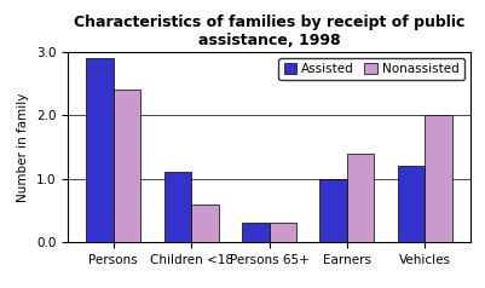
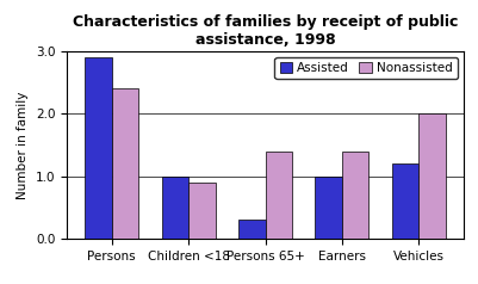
Assisted/Children <18: 1.1 -> 1.0
Nonassisted/Children <18: 0.6 -> 0.9
Nonassisted/Persons 65+: 0.3 -> 1.4
